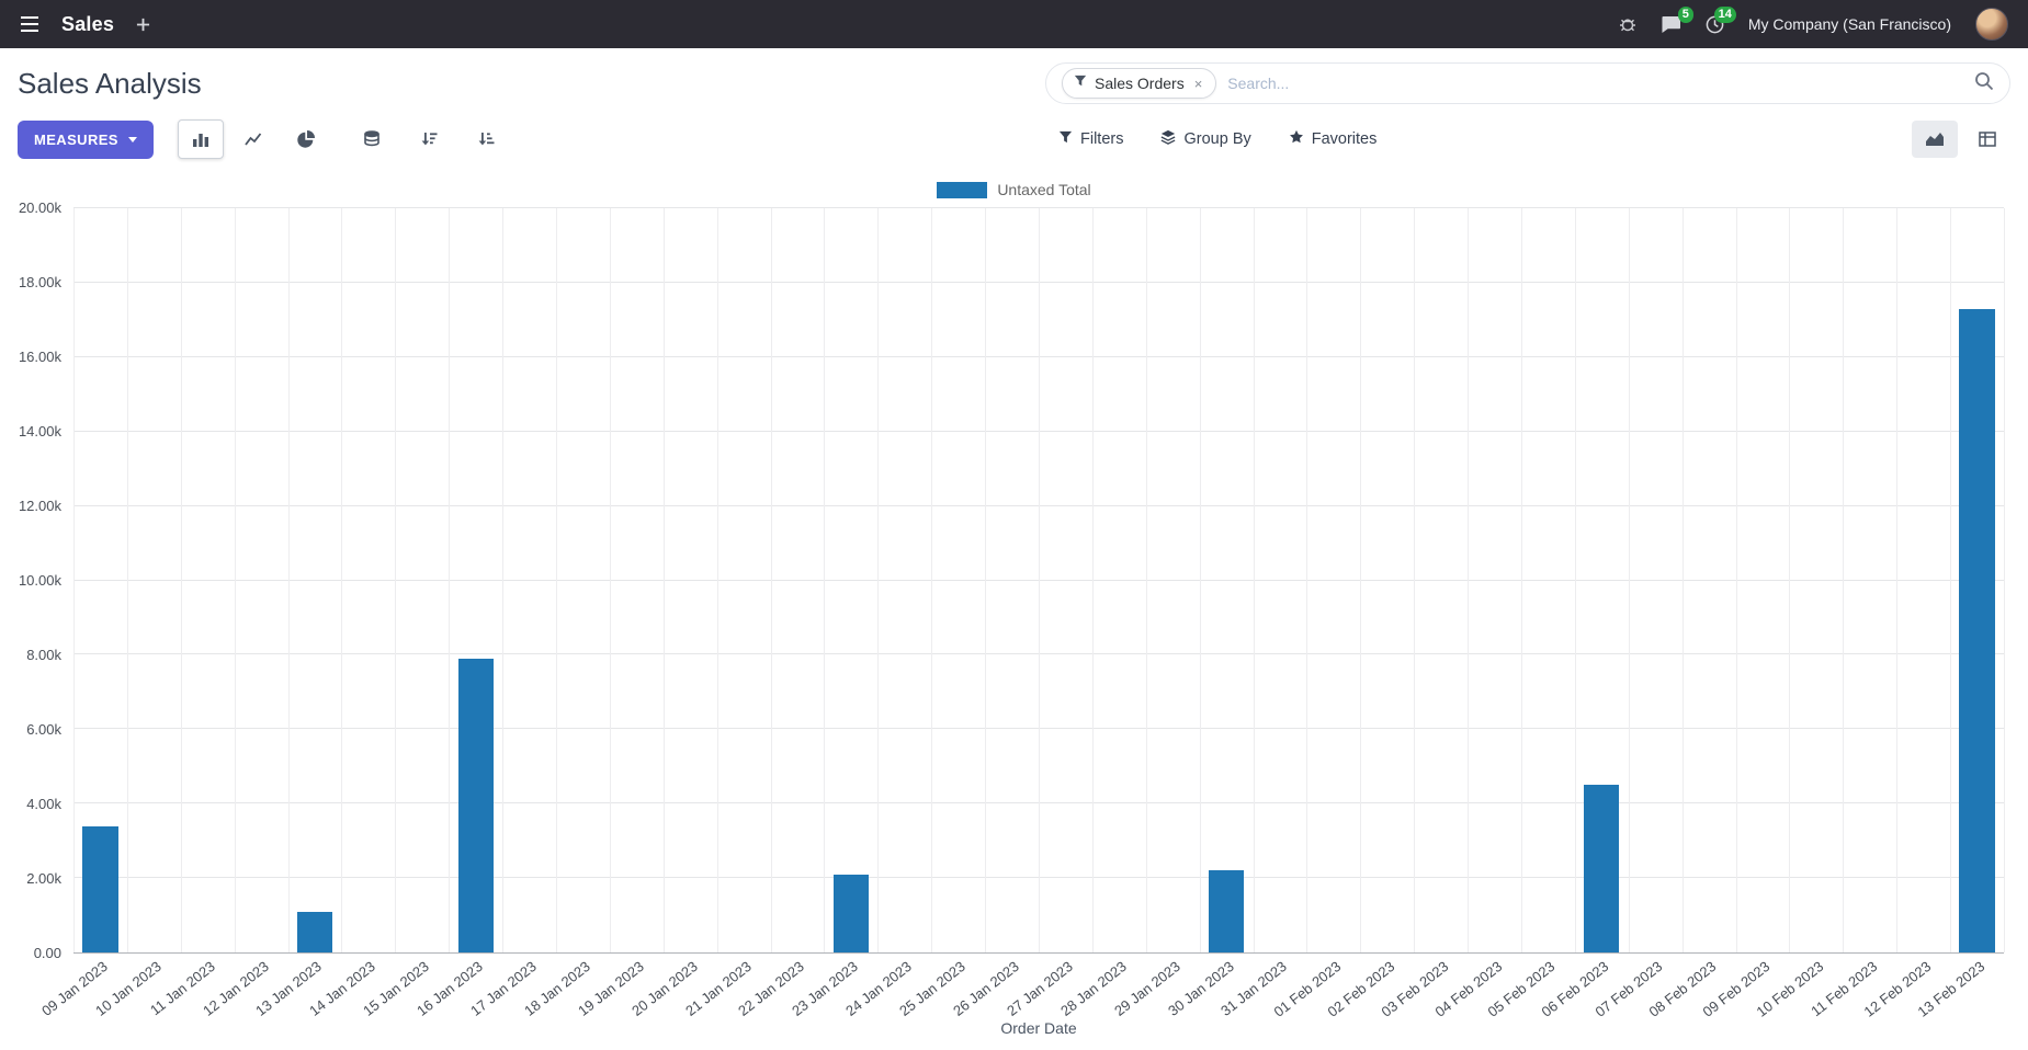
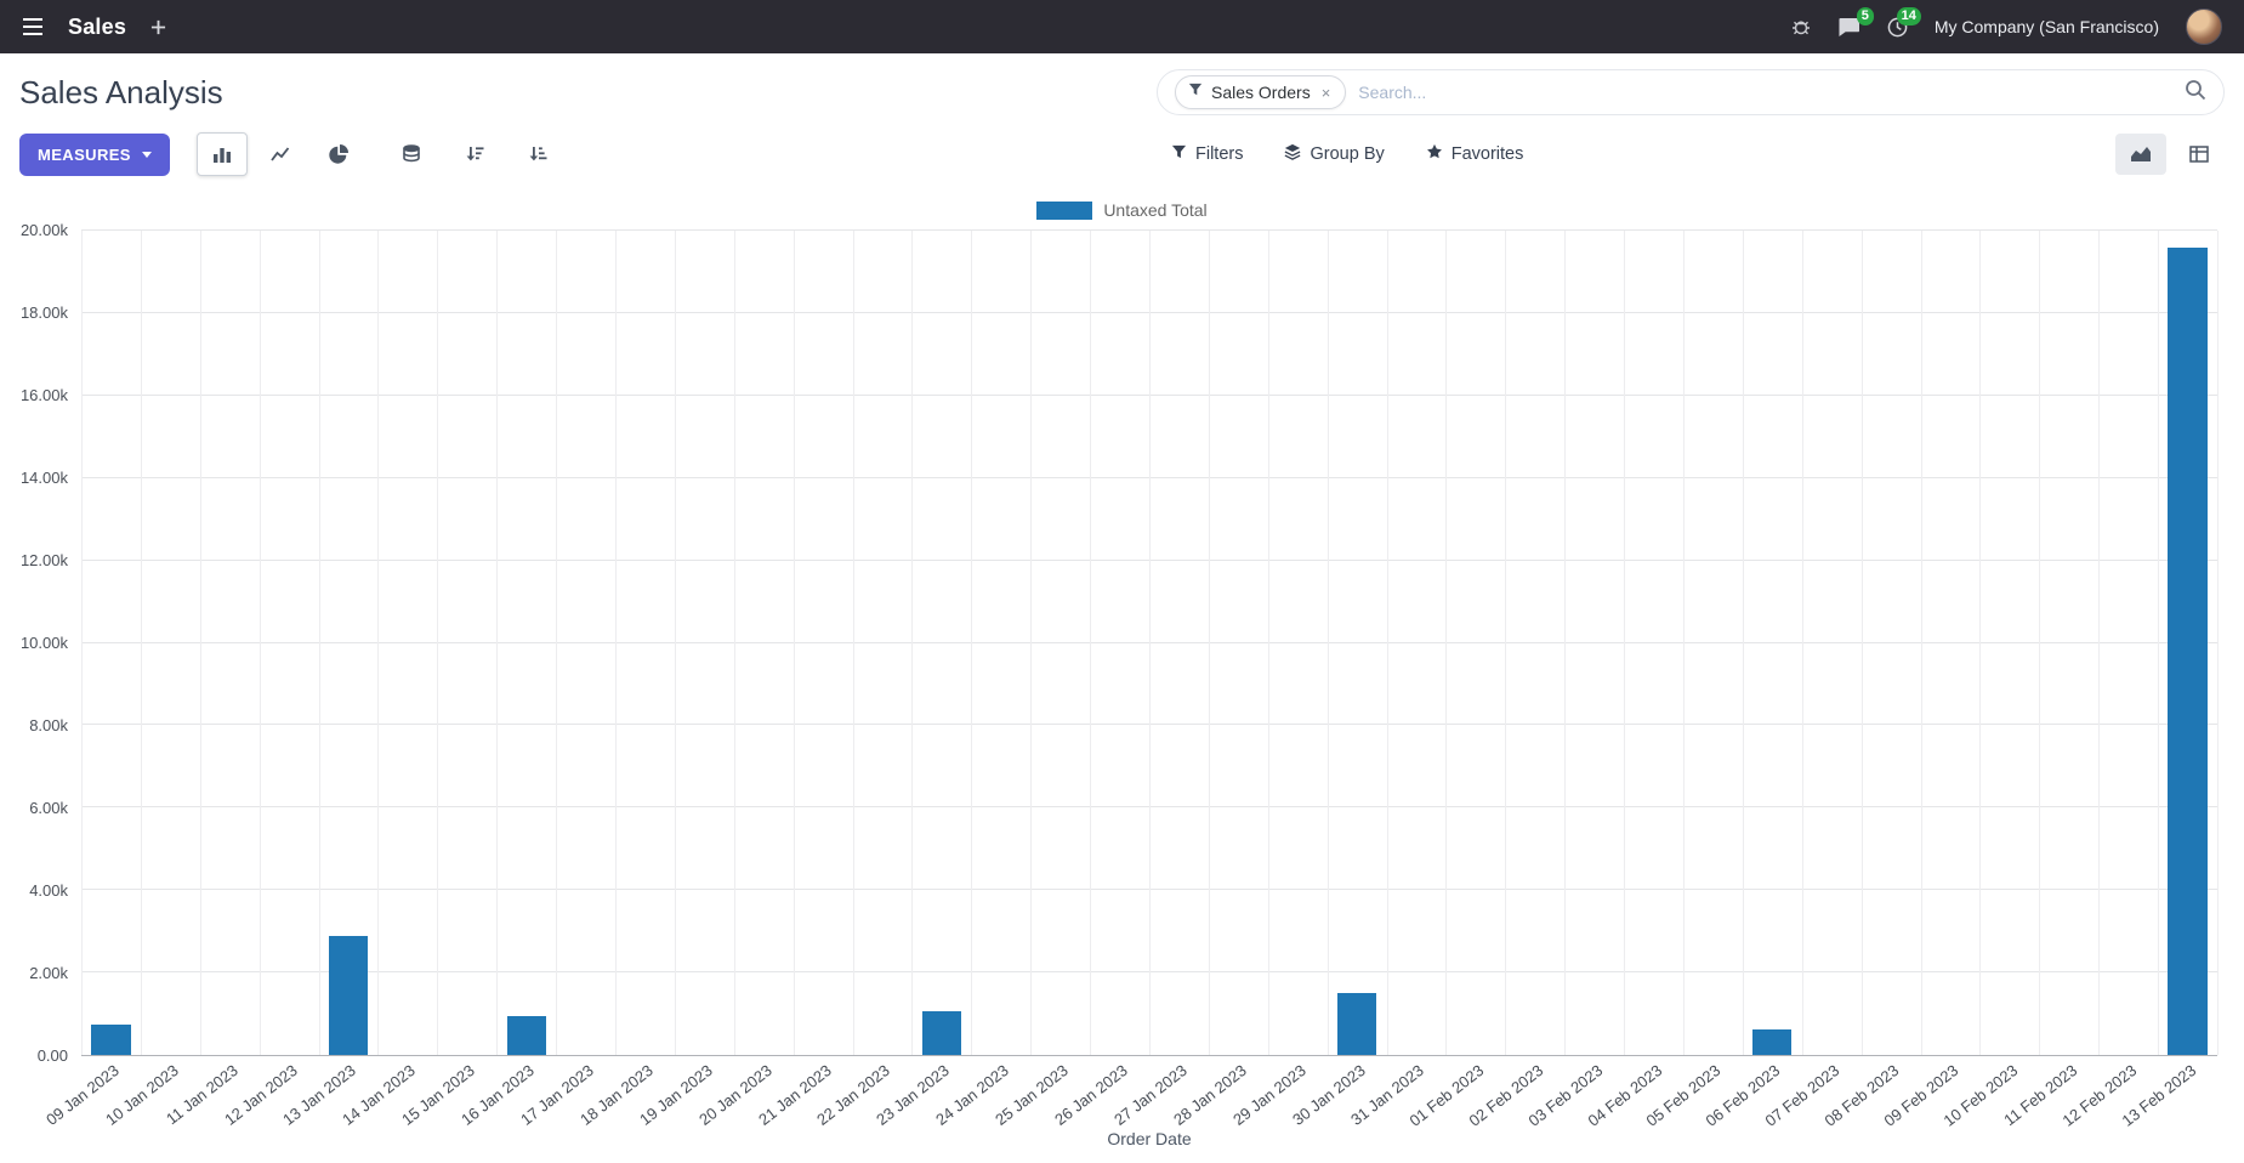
09 Jan 2023: 3.4k -> 0.8k
13 Jan 2023: 1.1k -> 2.9k
16 Jan 2023: 7.9k -> 1.0k
23 Jan 2023: 2.1k -> 1.0k
30 Jan 2023: 2.2k -> 1.5k
06 Feb 2023: 4.5k -> 0.6k
13 Feb 2023: 17.3k -> 19.6k
